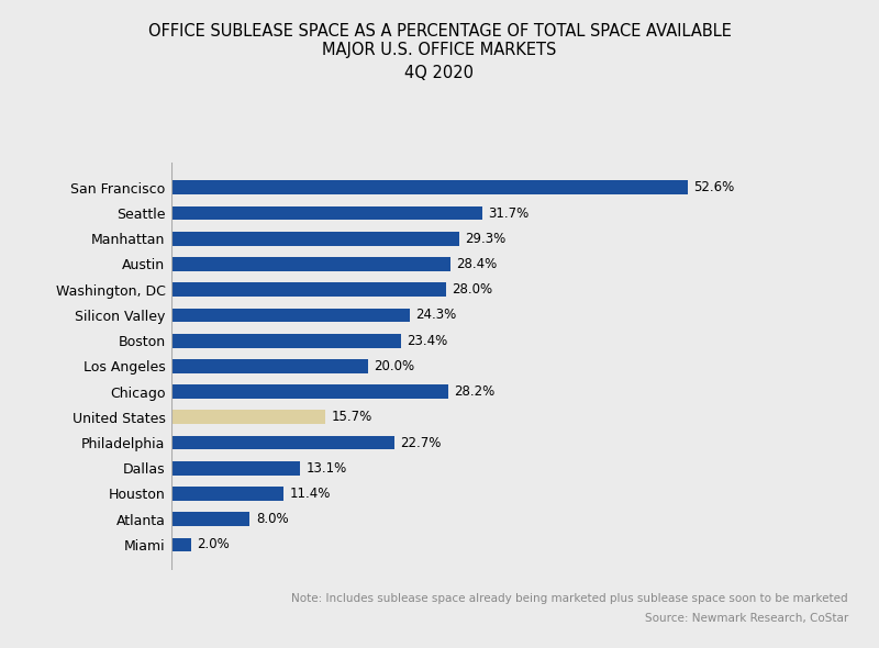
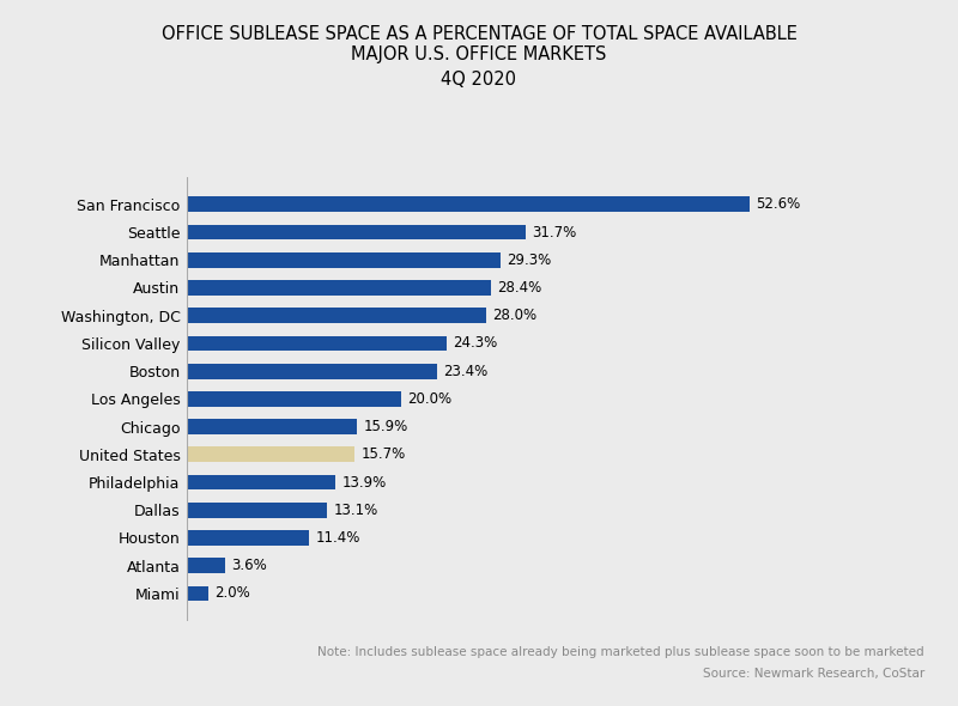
Chicago: 28.2% -> 15.9%
Philadelphia: 22.7% -> 13.9%
Atlanta: 8.0% -> 3.6%
